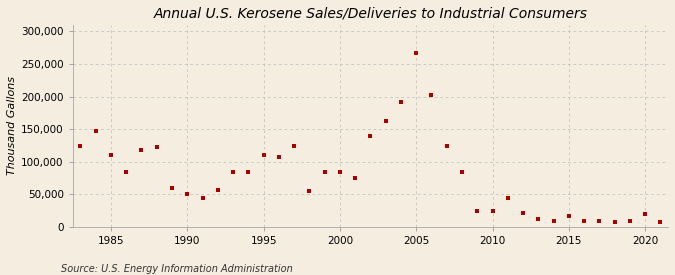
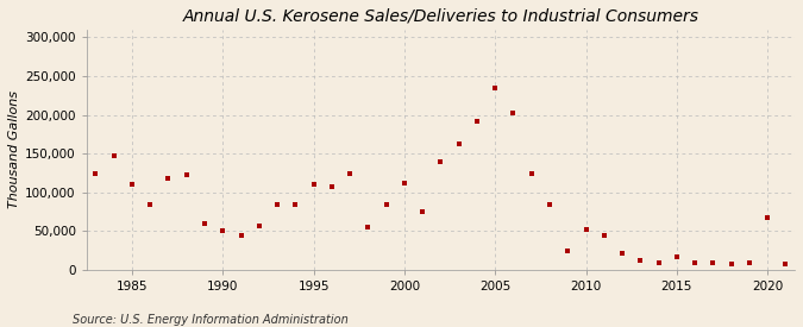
2000: 85,000 -> 112,000
2005: 267,000 -> 234,000
2010: 25,000 -> 52,000
2020: 20,000 -> 68,000
